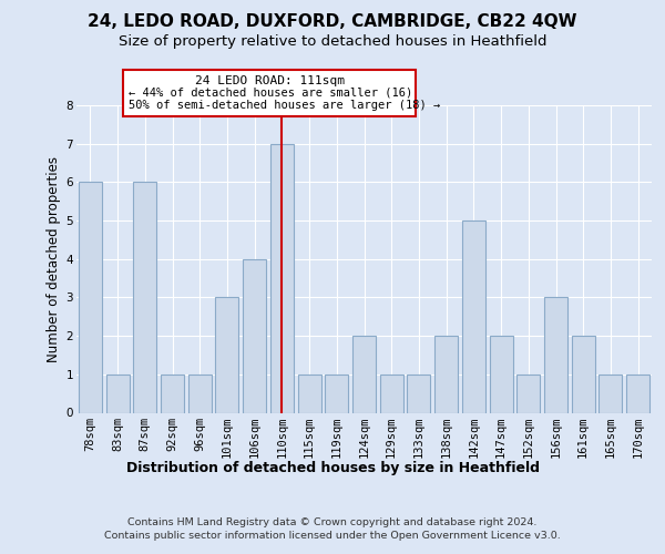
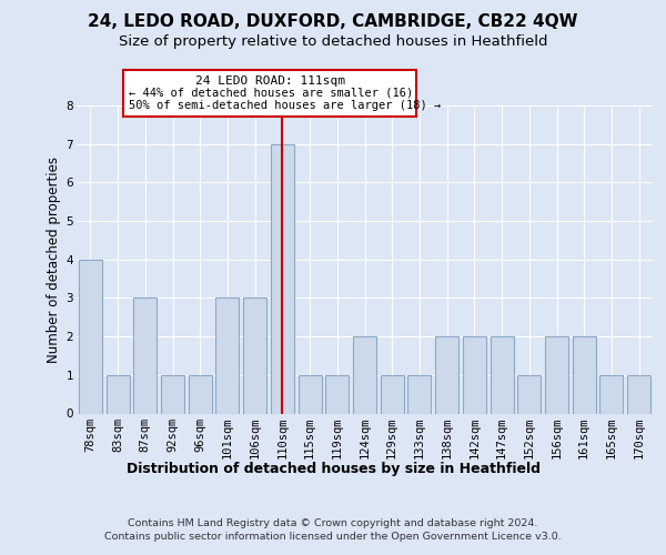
78sqm: 6 -> 4
87sqm: 6 -> 3
106sqm: 4 -> 3
142sqm: 5 -> 2
156sqm: 3 -> 2
